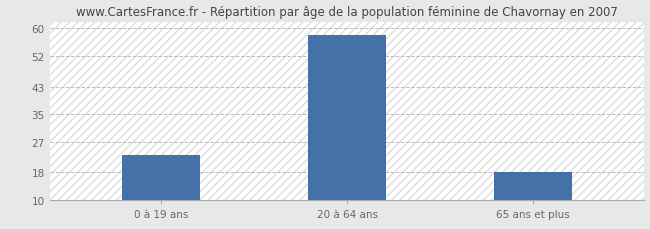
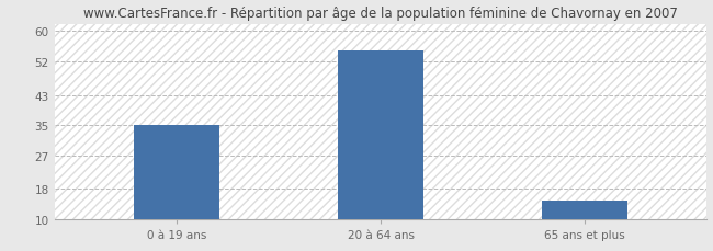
0 à 19 ans: 23 -> 35
20 à 64 ans: 58 -> 55
65 ans et plus: 18 -> 15
